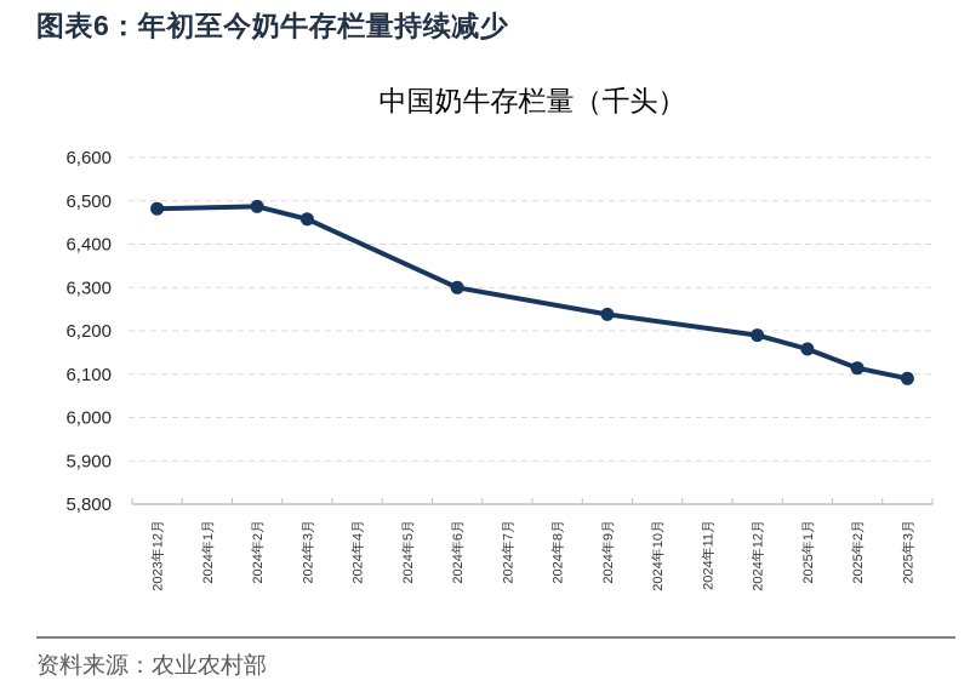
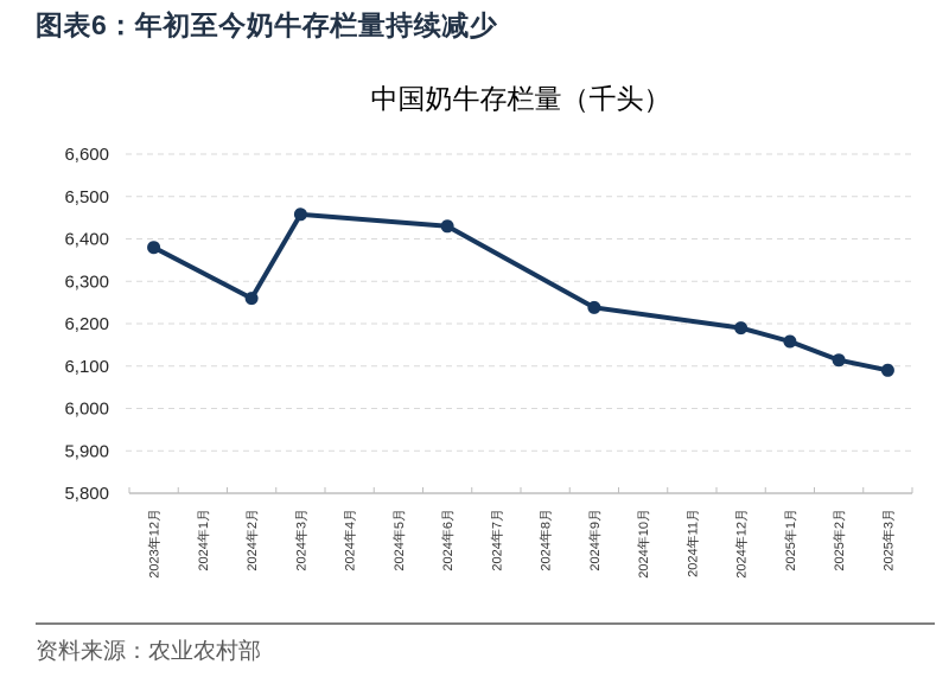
2023年12月: 6480 -> 6380
2024年2月: 6490 -> 6260
2024年6月: 6300 -> 6430
